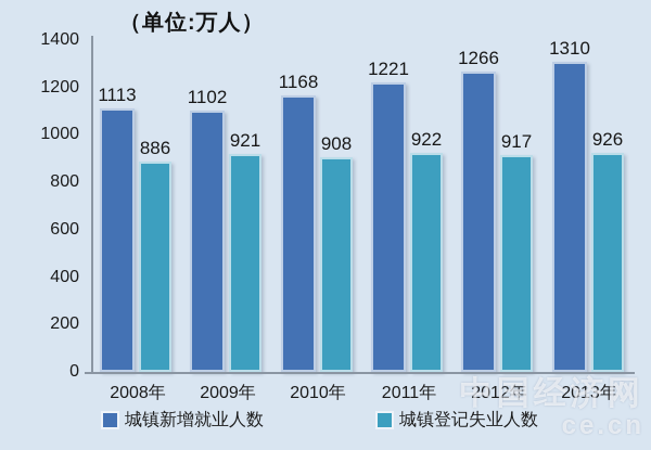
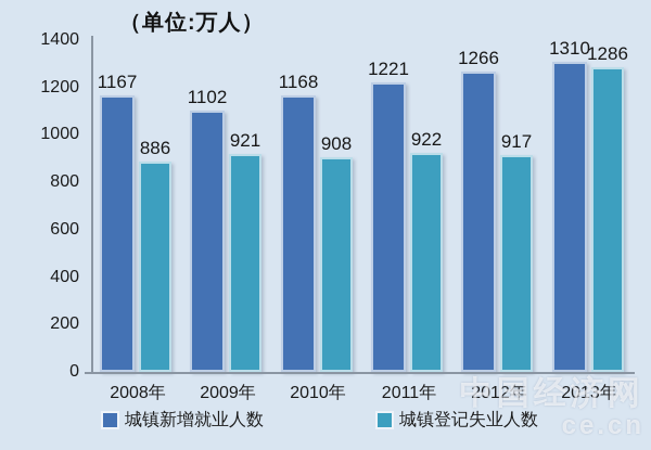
城镇新增就业人数/2008年: 1113 -> 1167
城镇登记失业人数/2013年: 926 -> 1286
